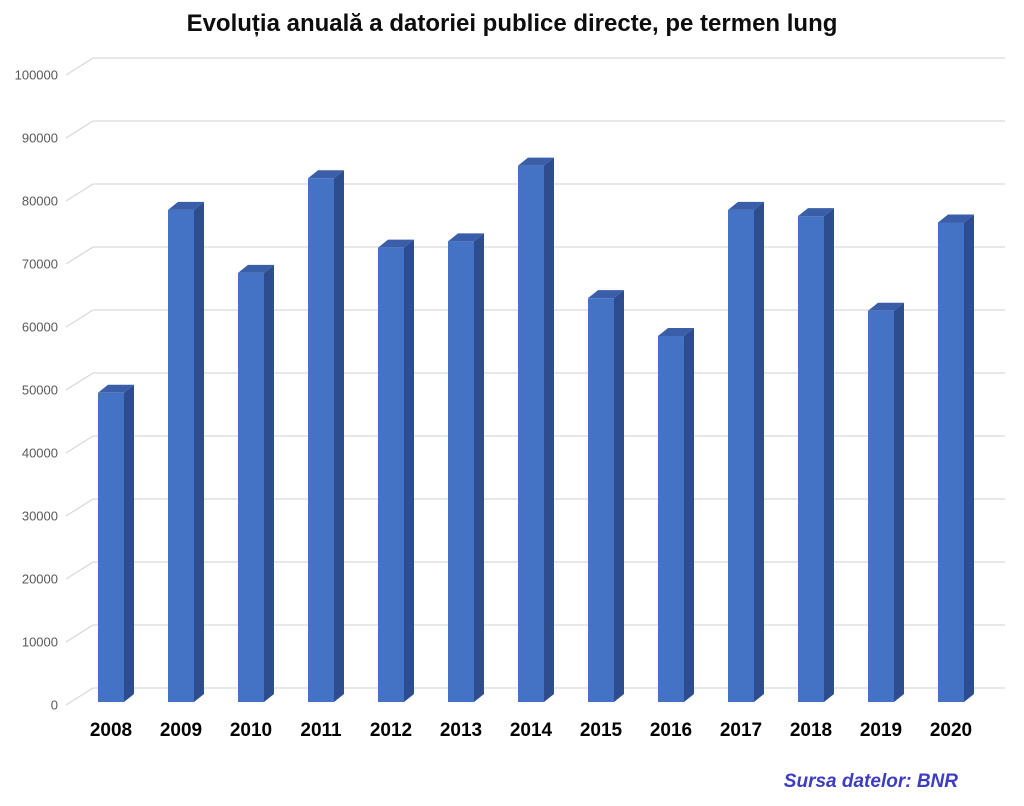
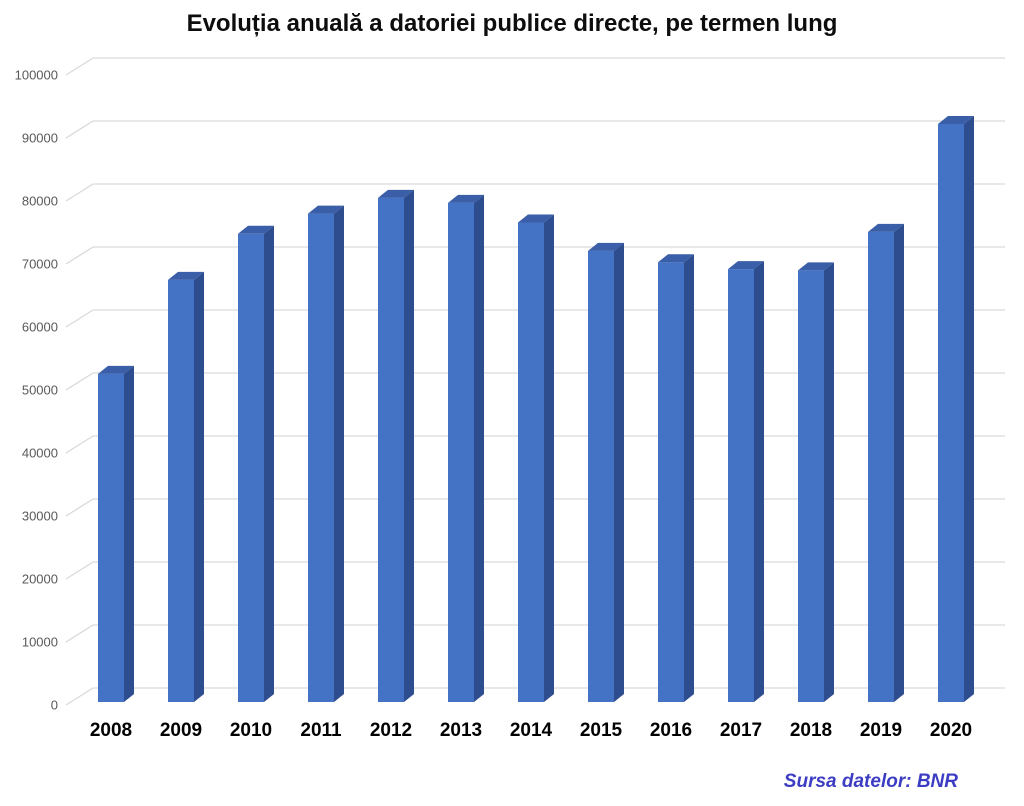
2008: 49000 -> 52000
2009: 78000 -> 67000
2010: 68000 -> 74000
2011: 83000 -> 77000
2012: 72000 -> 80000
2013: 73000 -> 79000
2014: 85000 -> 76000
2015: 64000 -> 72000
2016: 58000 -> 70000
2017: 78000 -> 69000
2018: 77000 -> 68000
2019: 62000 -> 74000
2020: 76000 -> 92000
